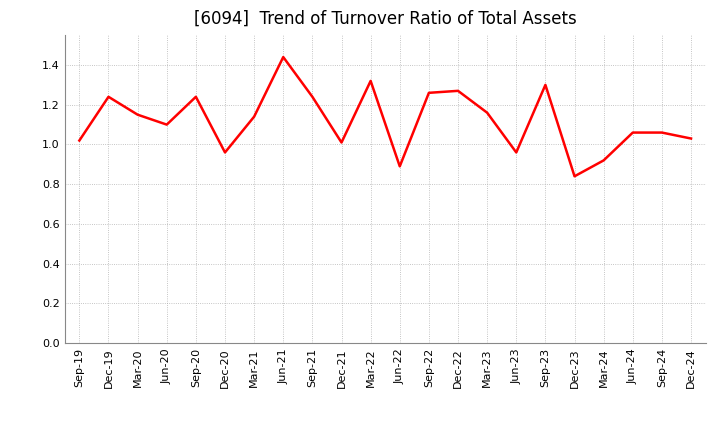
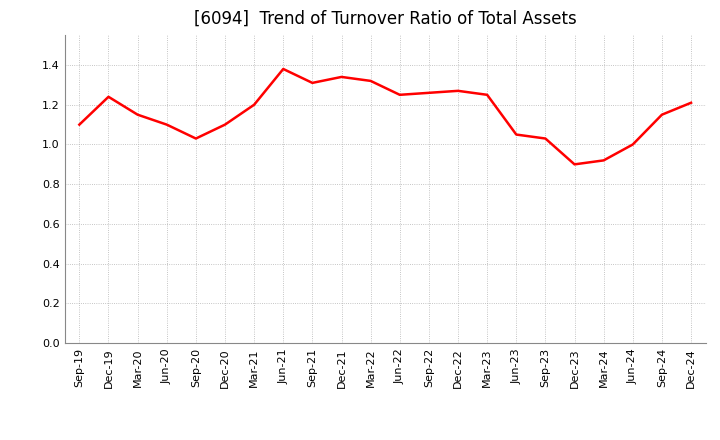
Sep-19: 1.02 -> 1.10
Sep-20: 1.24 -> 1.03
Dec-20: 0.96 -> 1.10
Mar-21: 1.14 -> 1.20
Jun-21: 1.44 -> 1.38
Sep-21: 1.24 -> 1.31
Dec-21: 1.01 -> 1.34
Jun-22: 0.89 -> 1.25
Mar-23: 1.16 -> 1.25
Jun-23: 0.96 -> 1.05
Sep-23: 1.30 -> 1.03
Dec-23: 0.84 -> 0.90
Jun-24: 1.06 -> 1.00
Sep-24: 1.06 -> 1.15
Dec-24: 1.03 -> 1.21
